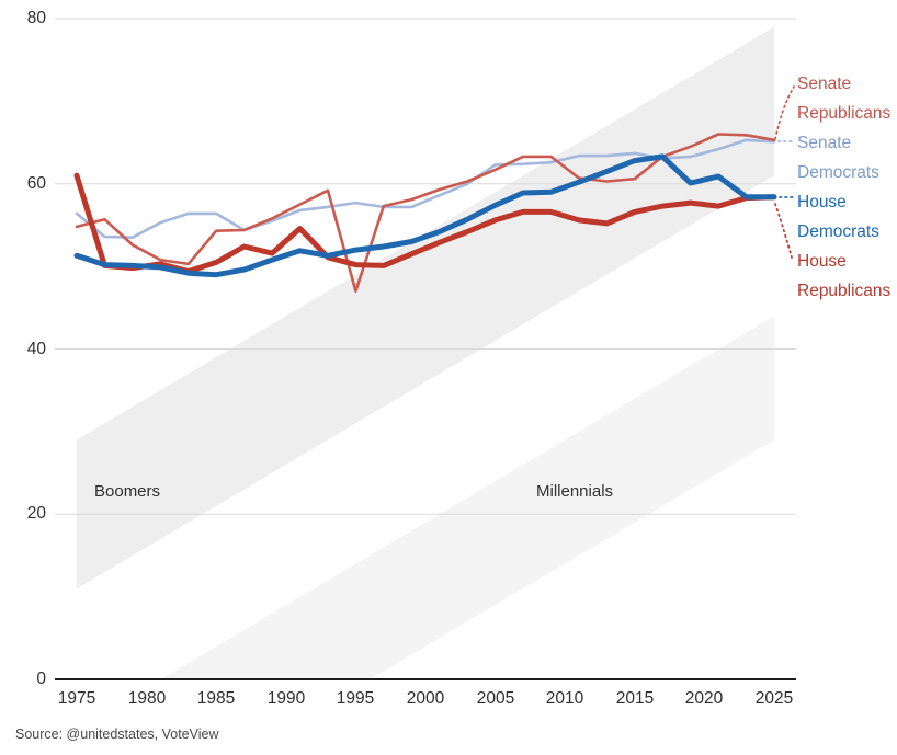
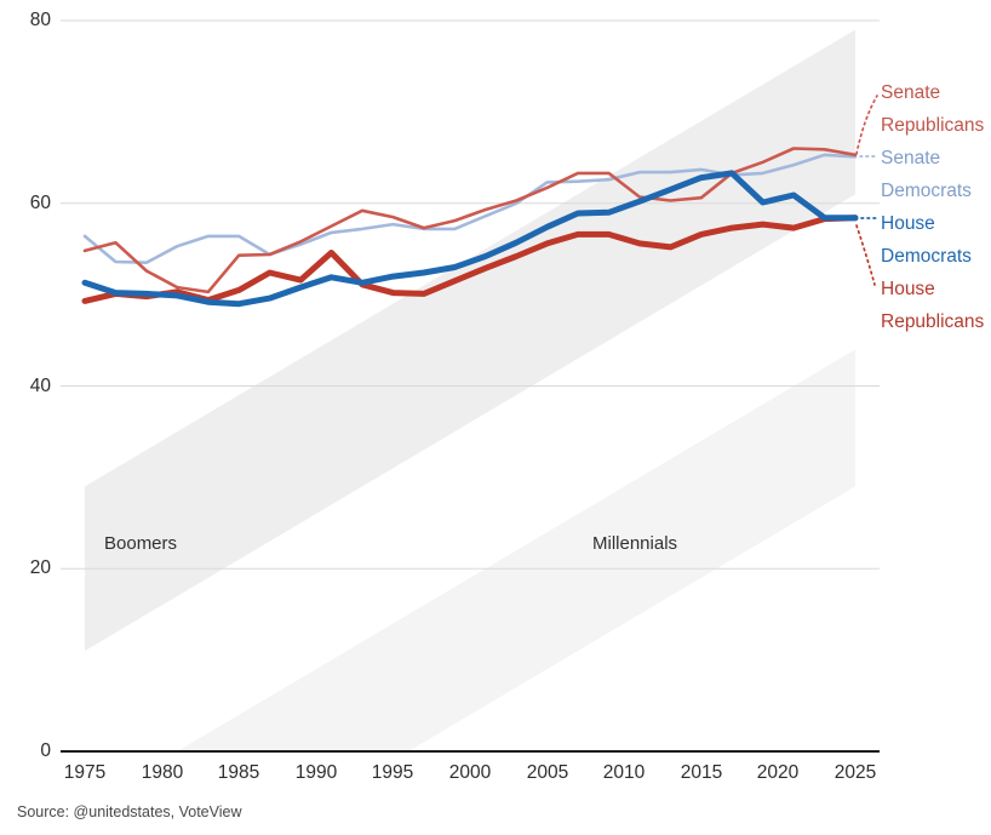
House Republicans/1975: 61 -> 49
Senate Republicans/1995: 47 -> 58
